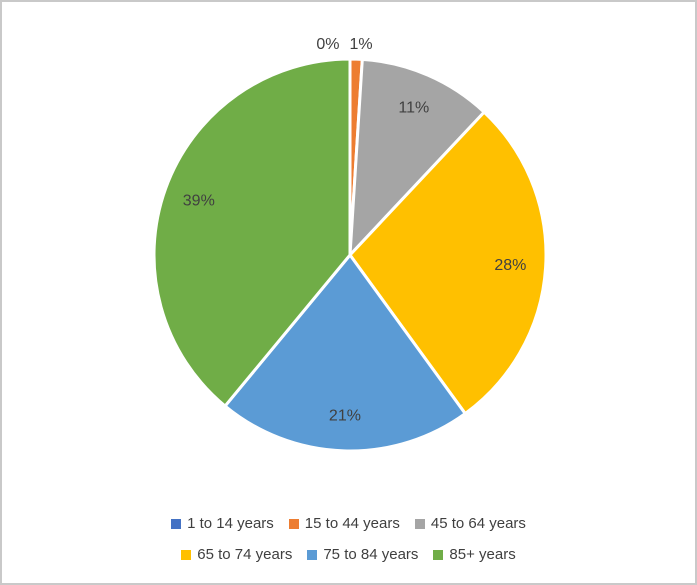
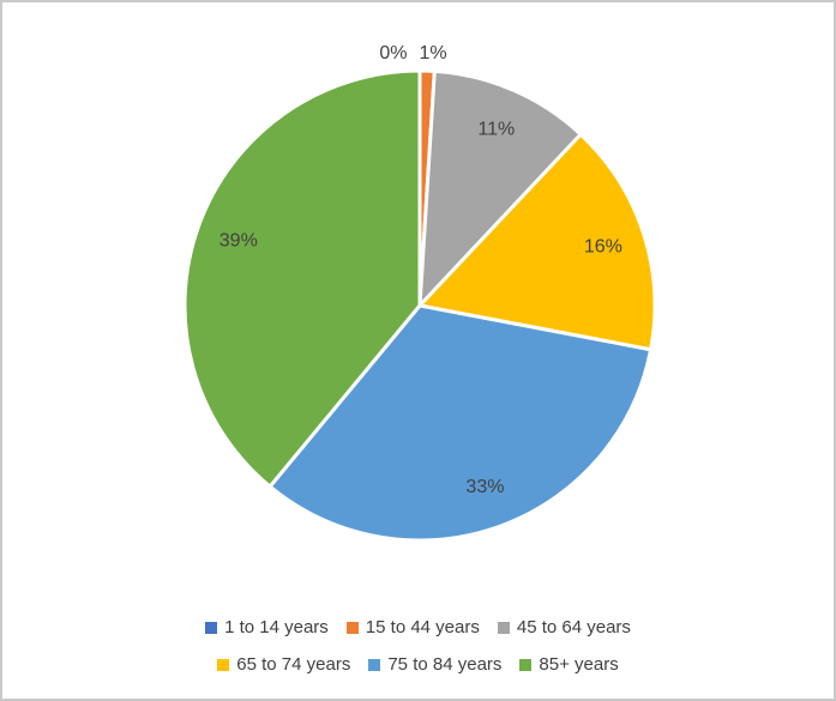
65 to 74 years: 28% -> 16%
75 to 84 years: 21% -> 33%
